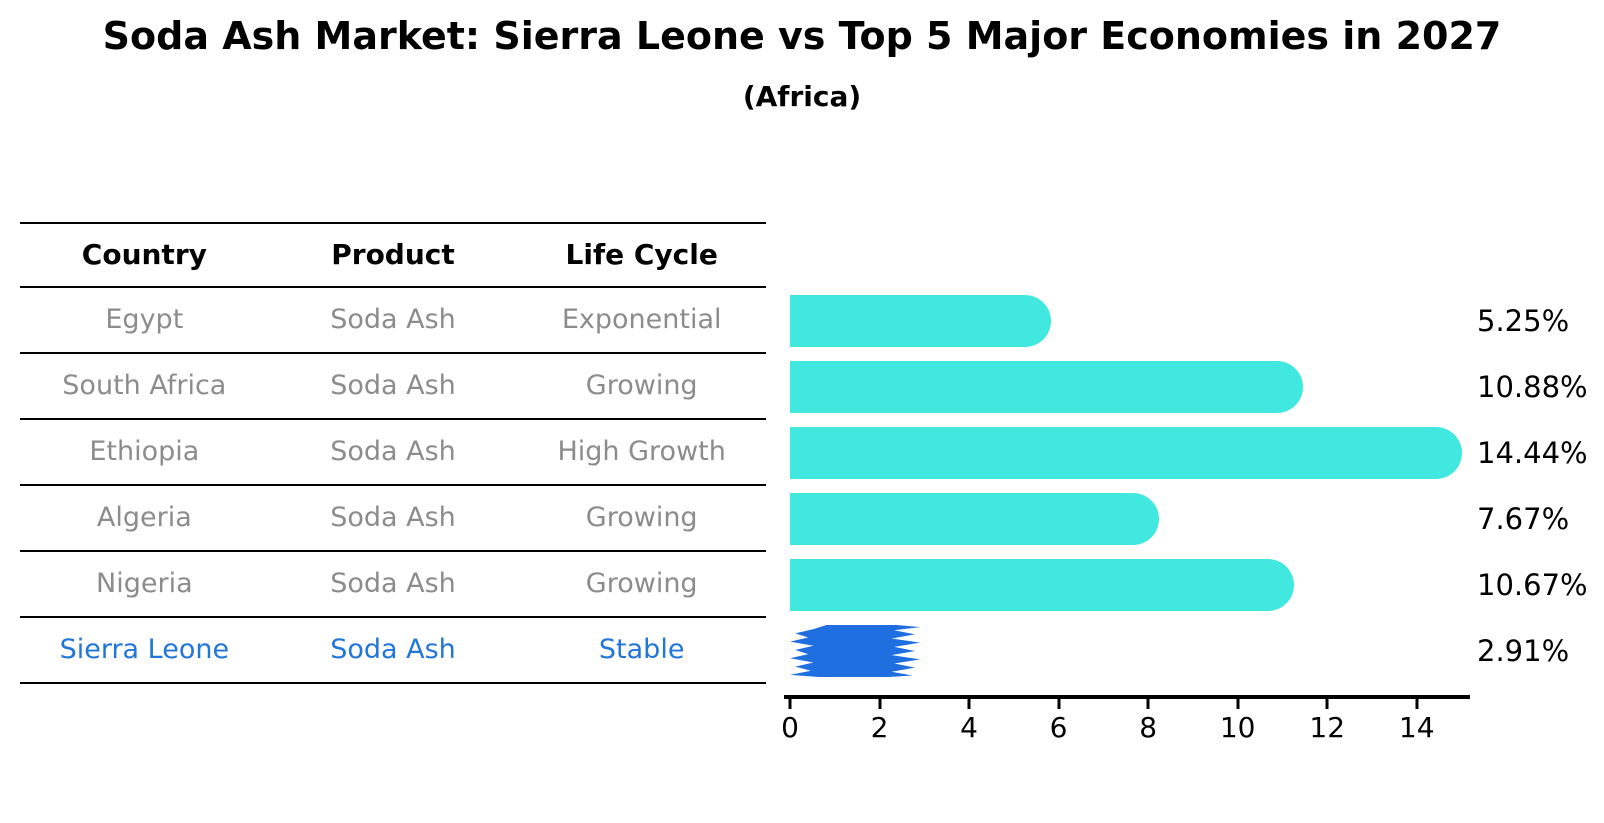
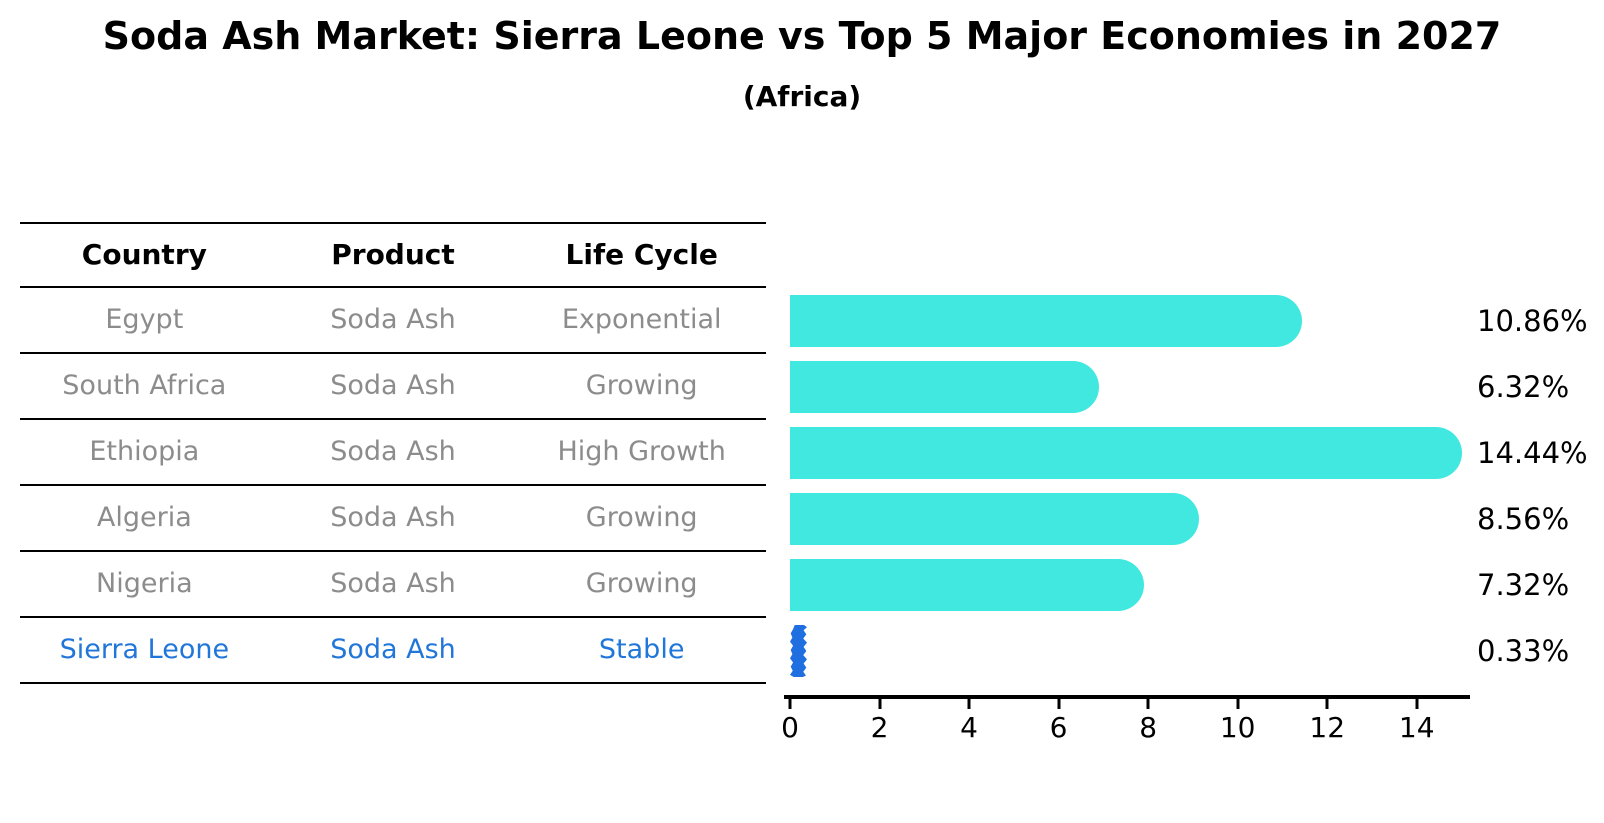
Egypt: 5.25% -> 10.86%
South Africa: 10.88% -> 6.32%
Algeria: 7.67% -> 8.56%
Nigeria: 10.67% -> 7.32%
Sierra Leone: 2.91% -> 0.33%
